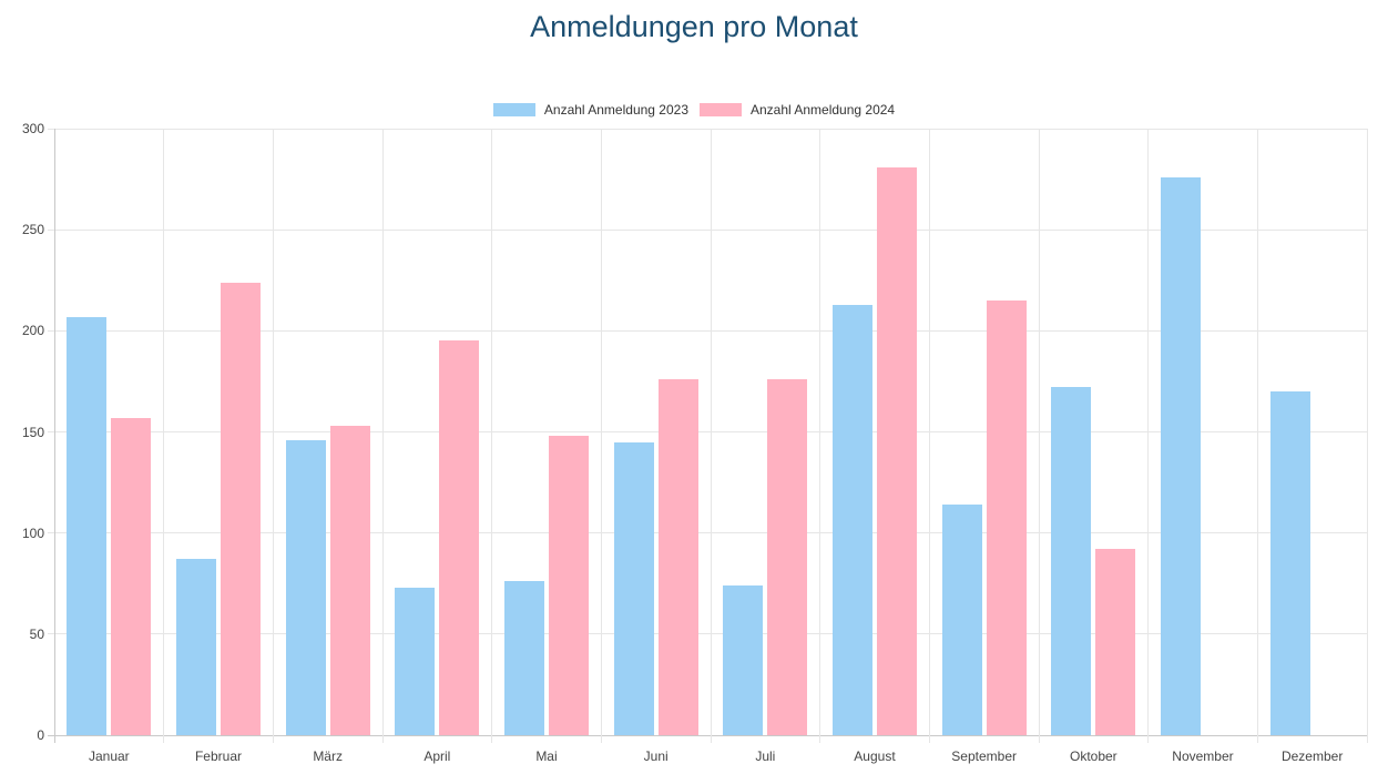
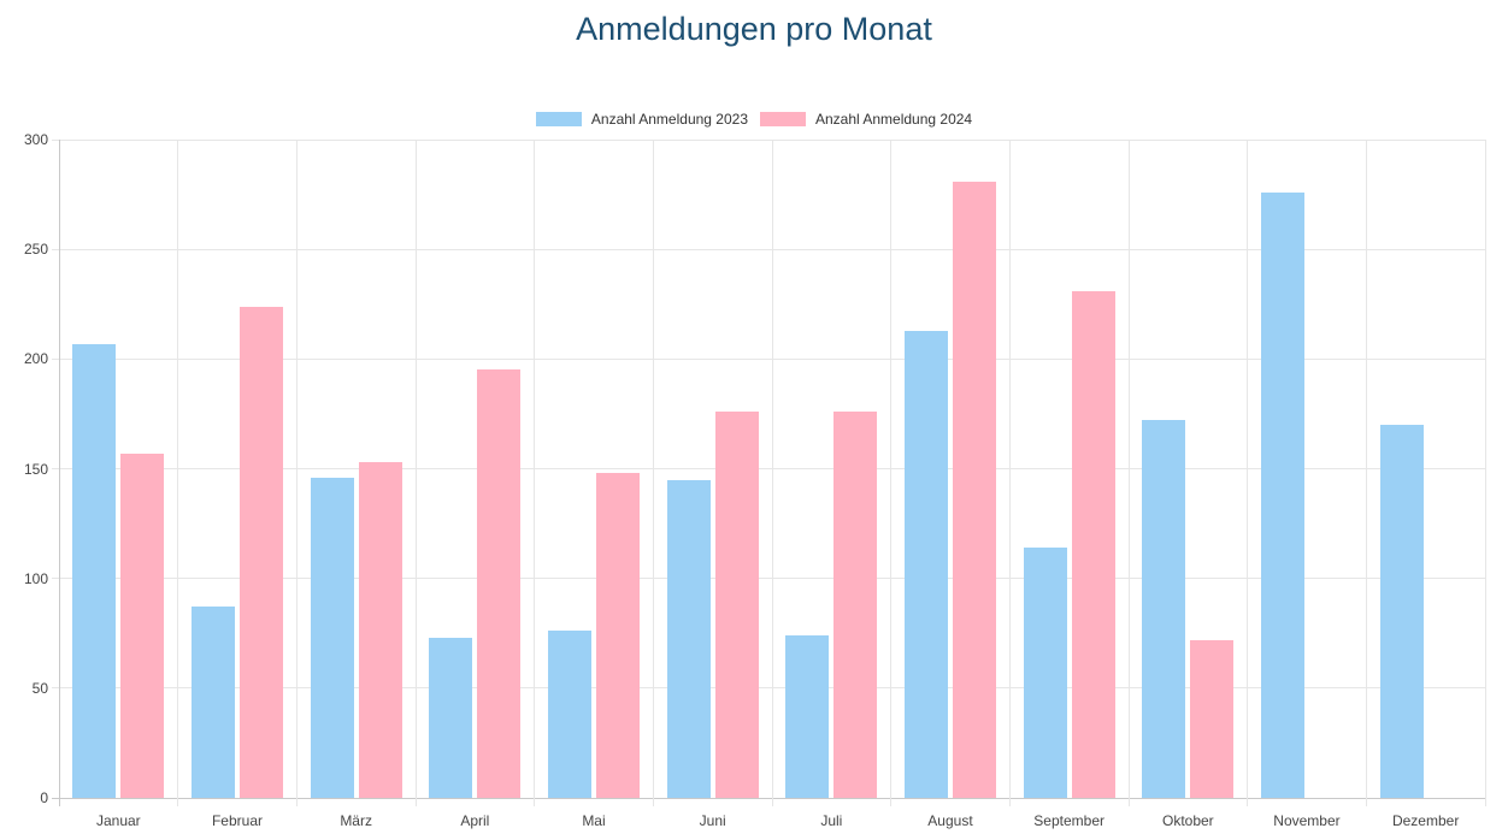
Anzahl Anmeldung 2024/September: 215 -> 231
Anzahl Anmeldung 2024/Oktober: 92 -> 72
